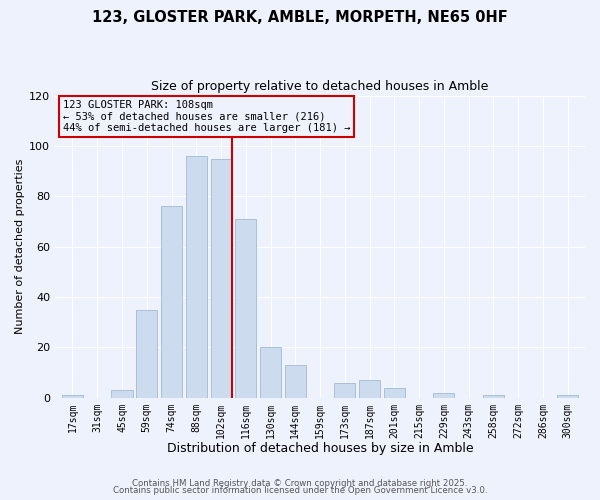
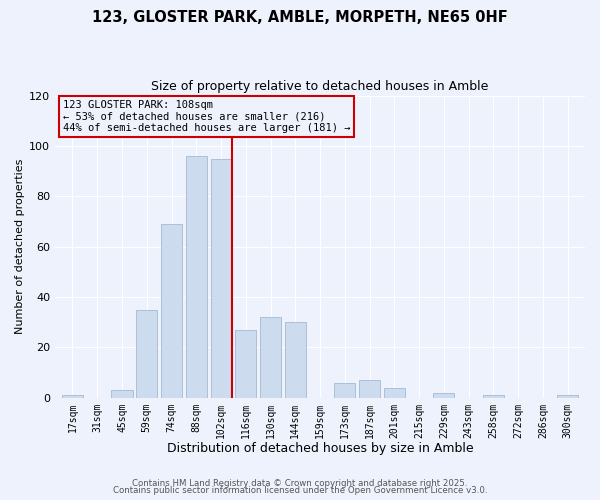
74sqm: 76 -> 69
116sqm: 71 -> 27
130sqm: 20 -> 32
144sqm: 13 -> 30
